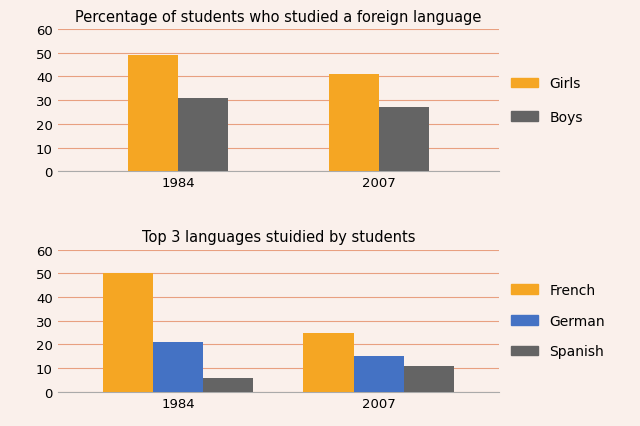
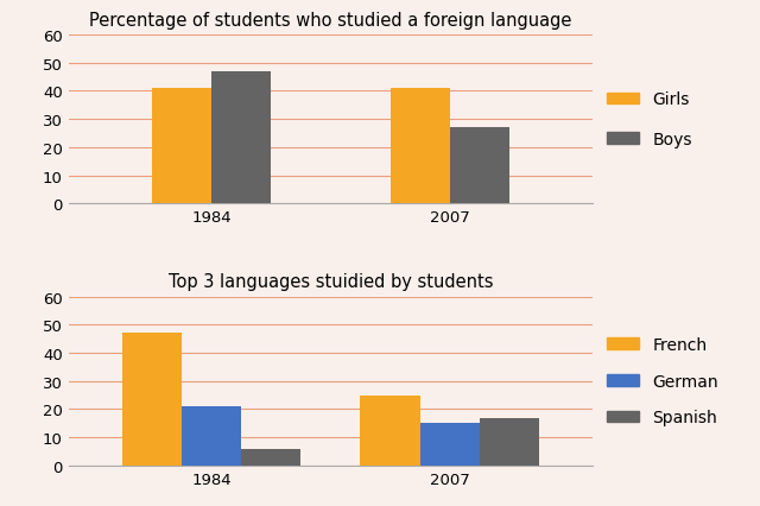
Percentage of students who studied a foreign language/Girls/1984: 49 -> 41
Percentage of students who studied a foreign language/Boys/1984: 31 -> 47
Top 3 languages stuidied by students/French/1984: 50 -> 47
Top 3 languages stuidied by students/Spanish/2007: 11 -> 17
